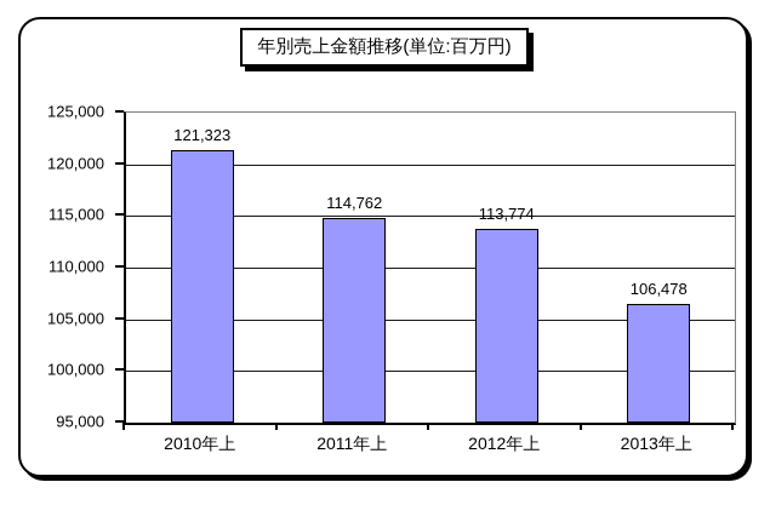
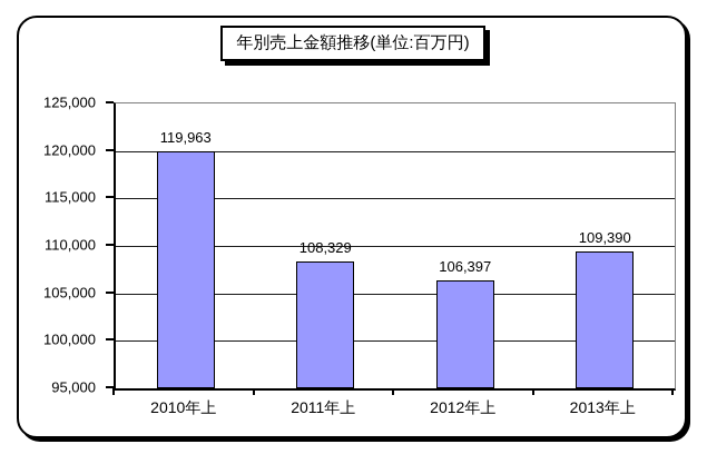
2010年上: 121,323 -> 119,963
2011年上: 114,762 -> 108,329
2012年上: 113,774 -> 106,397
2013年上: 106,478 -> 109,390
